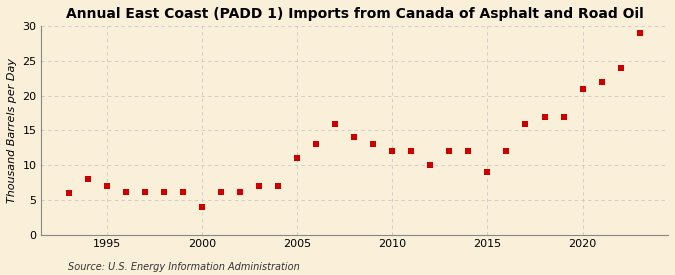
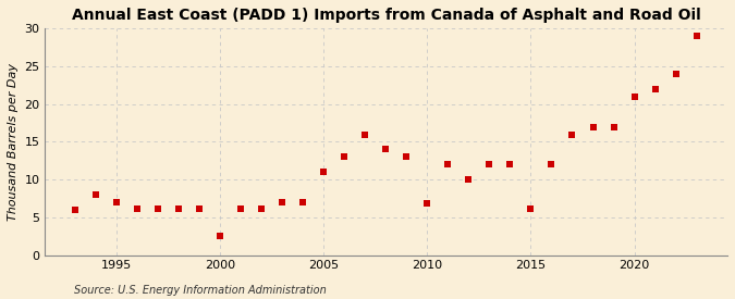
2000: 4.0 -> 2.6
2010: 12.0 -> 6.8
2015: 9.0 -> 6.2
